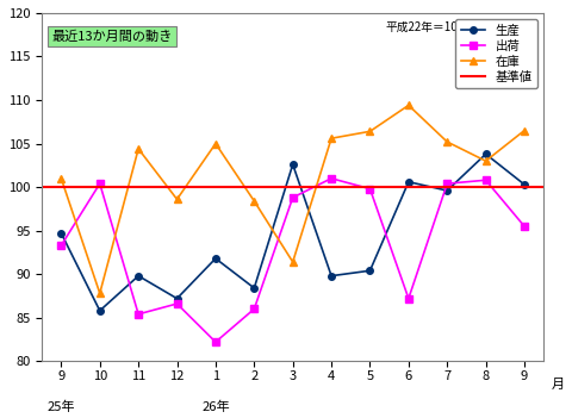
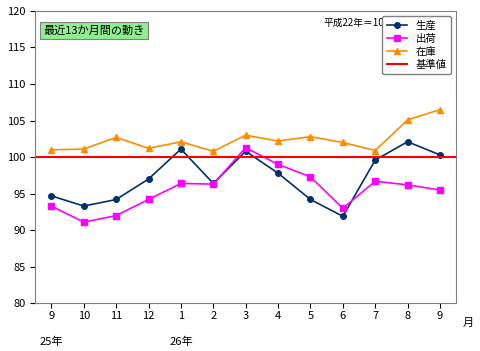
生産/10: 85.8 -> 93.3
出荷/10: 100.4 -> 91.1
在庫/10: 87.8 -> 101.1
生産/11: 89.8 -> 94.2
出荷/11: 85.4 -> 92.0
在庫/11: 104.4 -> 102.7
生産/12: 87.2 -> 97.0
出荷/12: 86.6 -> 94.2
在庫/12: 98.6 -> 101.2
生産/1: 91.8 -> 101.1
出荷/1: 82.2 -> 96.4
在庫/1: 105.0 -> 102.1
生産/2: 88.4 -> 96.4
出荷/2: 86.0 -> 96.3
在庫/2: 98.4 -> 100.8
生産/3: 102.6 -> 100.8
出荷/3: 98.8 -> 101.3
在庫/3: 91.4 -> 103.0
生産/4: 89.8 -> 97.8
出荷/4: 101.0 -> 99.0
在庫/4: 105.6 -> 102.2
生産/5: 90.4 -> 94.2
出荷/5: 99.8 -> 97.3
在庫/5: 106.4 -> 102.8
生産/6: 100.6 -> 91.9
出荷/6: 87.2 -> 93.0
在庫/6: 109.4 -> 102.0
出荷/7: 100.4 -> 96.7
在庫/7: 105.2 -> 100.9
生産/8: 103.8 -> 102.1
出荷/8: 100.8 -> 96.2
在庫/8: 103.0 -> 105.1
